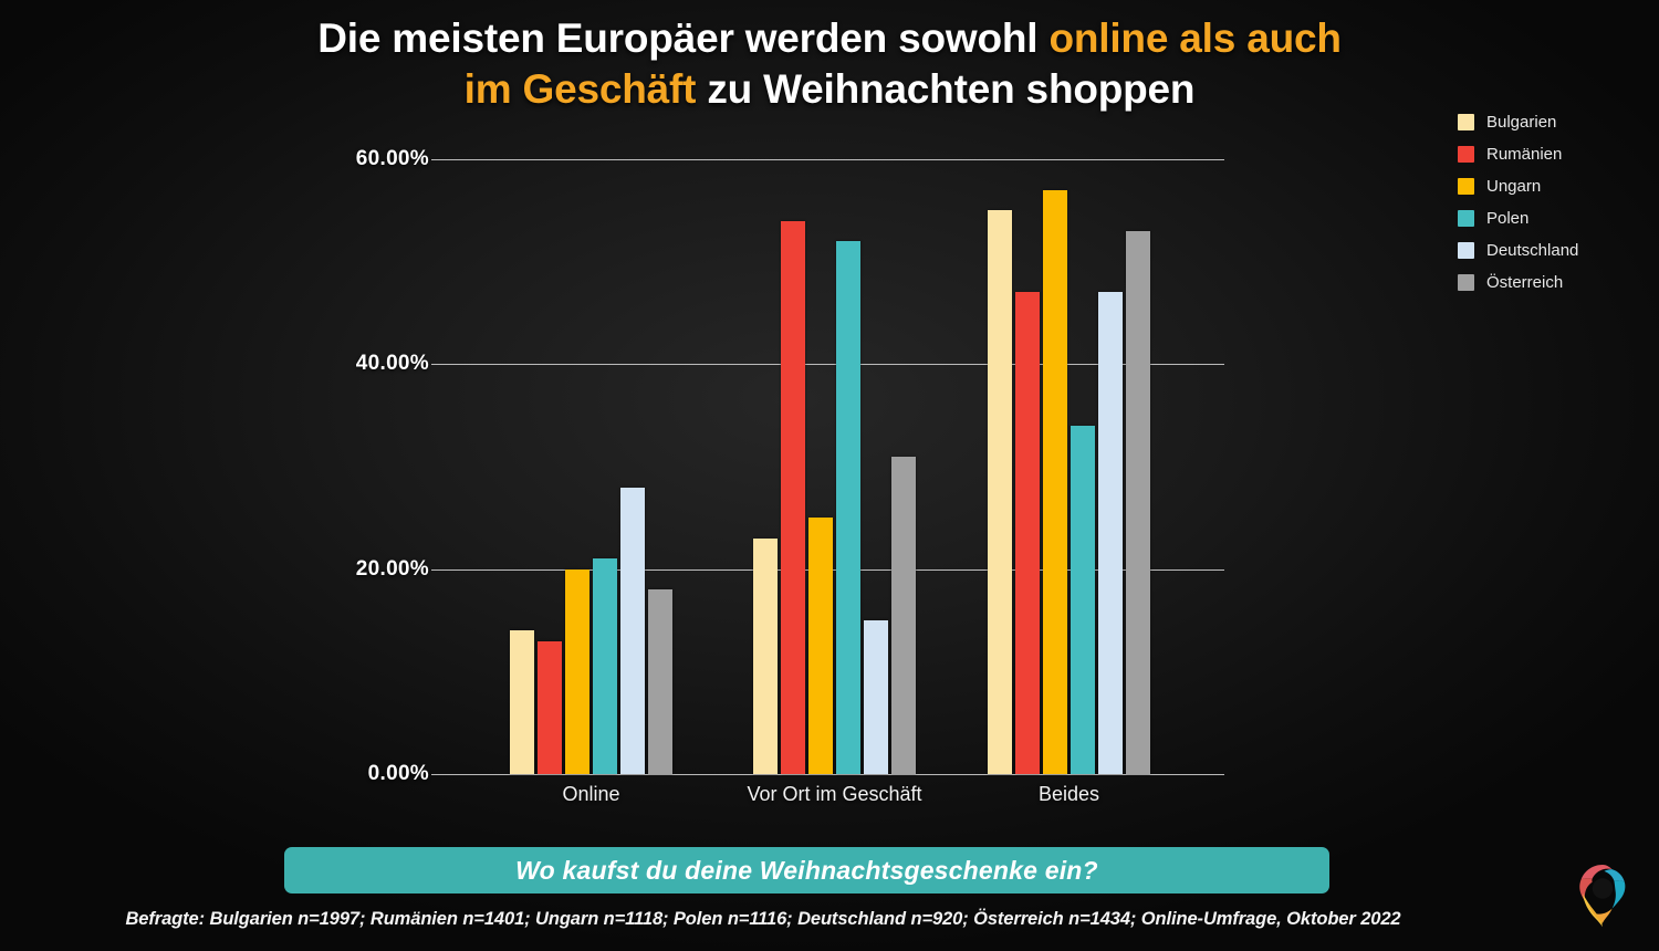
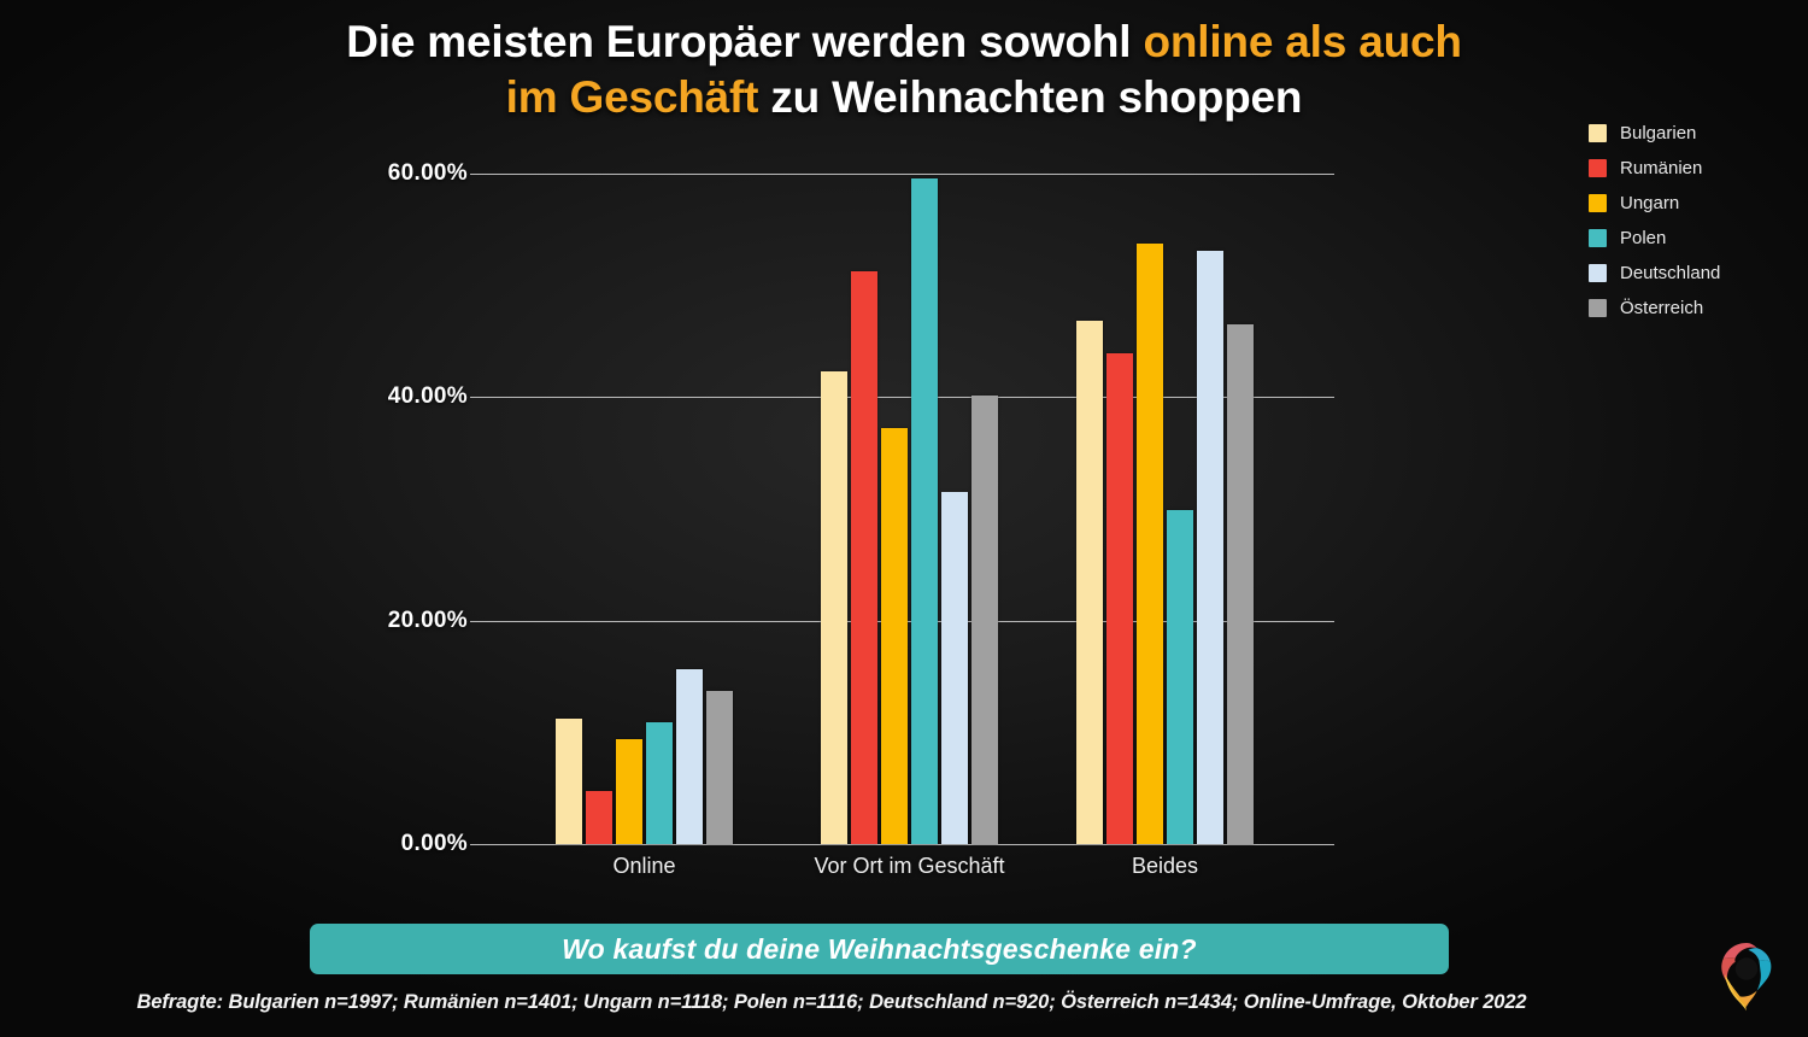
Bulgarien/Online: 14% -> 11%
Rumänien/Online: 13% -> 5%
Ungarn/Online: 20% -> 9%
Polen/Online: 21% -> 11%
Deutschland/Online: 28% -> 16%
Österreich/Online: 18% -> 14%
Bulgarien/Vor Ort im Geschäft: 23% -> 42%
Rumänien/Vor Ort im Geschäft: 54% -> 51%
Ungarn/Vor Ort im Geschäft: 25% -> 37%
Polen/Vor Ort im Geschäft: 52% -> 60%
Deutschland/Vor Ort im Geschäft: 15% -> 32%
Österreich/Vor Ort im Geschäft: 31% -> 40%
Bulgarien/Beides: 55% -> 47%
Rumänien/Beides: 47% -> 44%
Ungarn/Beides: 57% -> 54%
Polen/Beides: 34% -> 30%
Deutschland/Beides: 47% -> 53%
Österreich/Beides: 53% -> 46%
